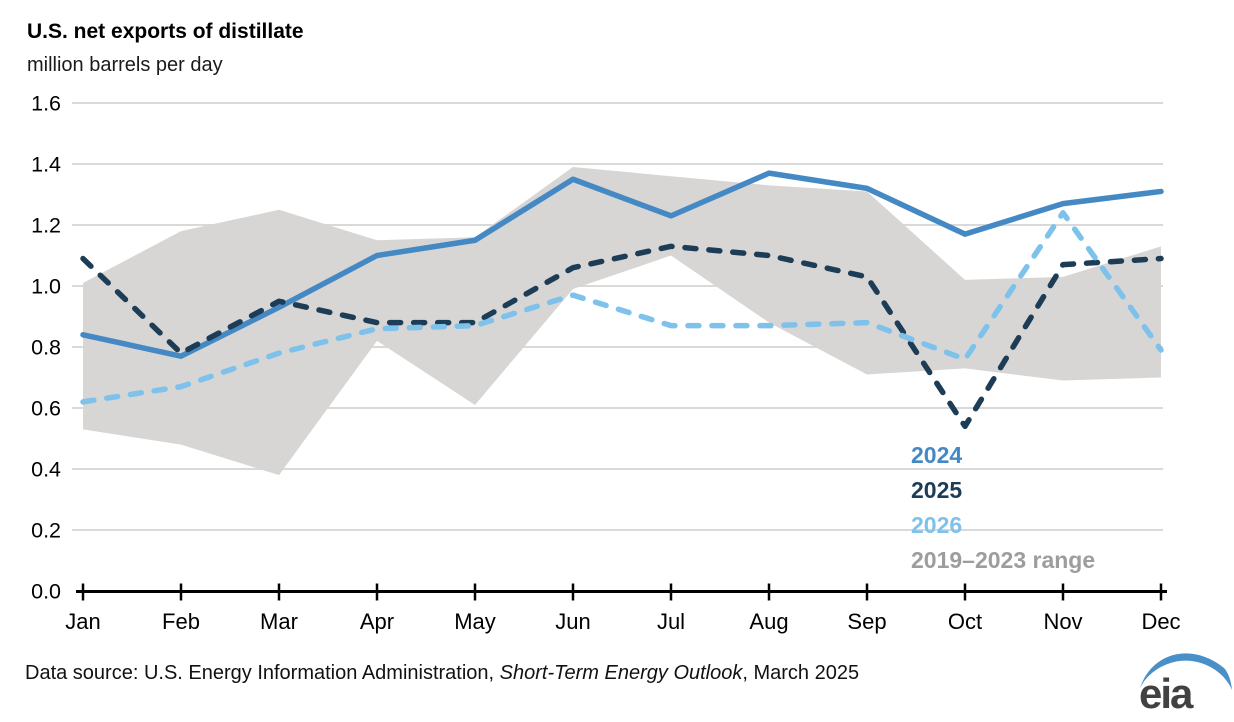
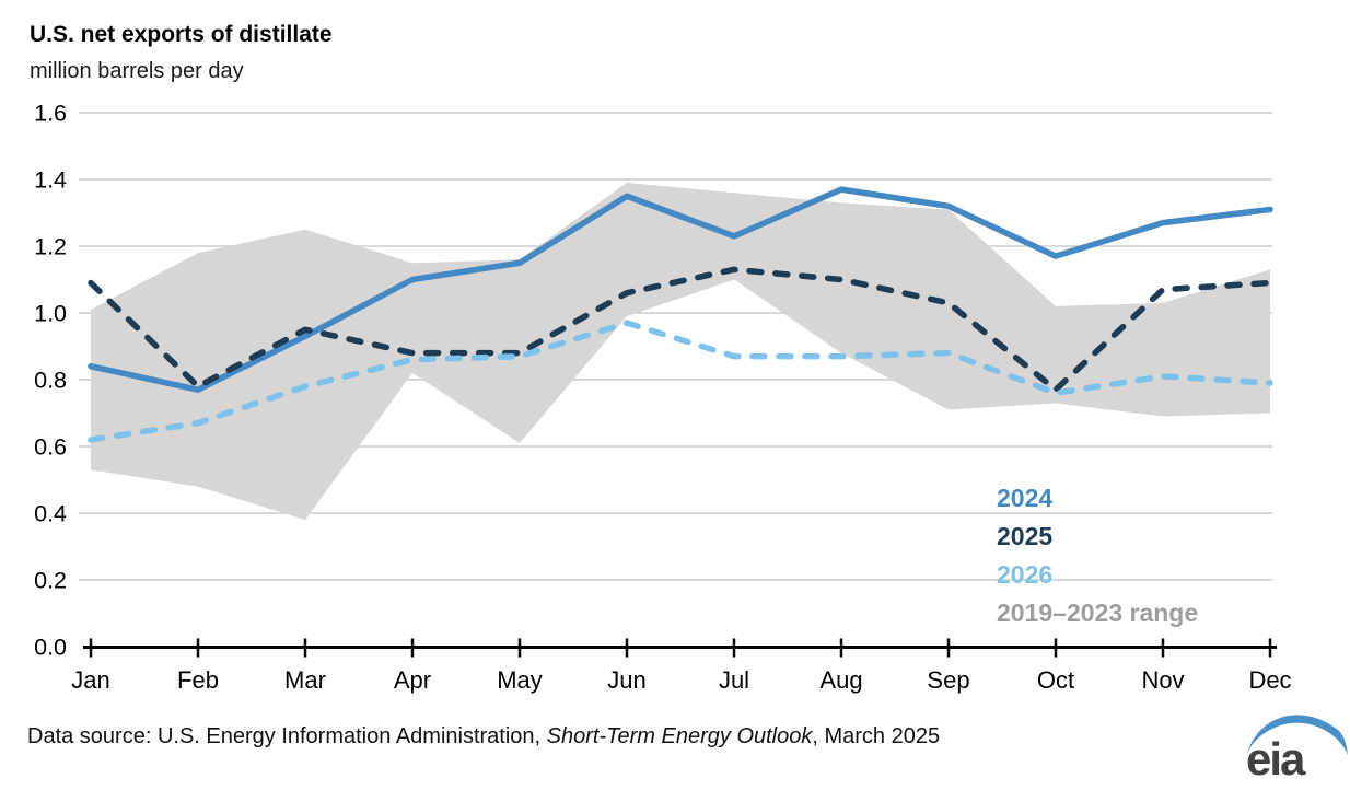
2025/Oct: 0.54 -> 0.77
2026/Nov: 1.24 -> 0.81
